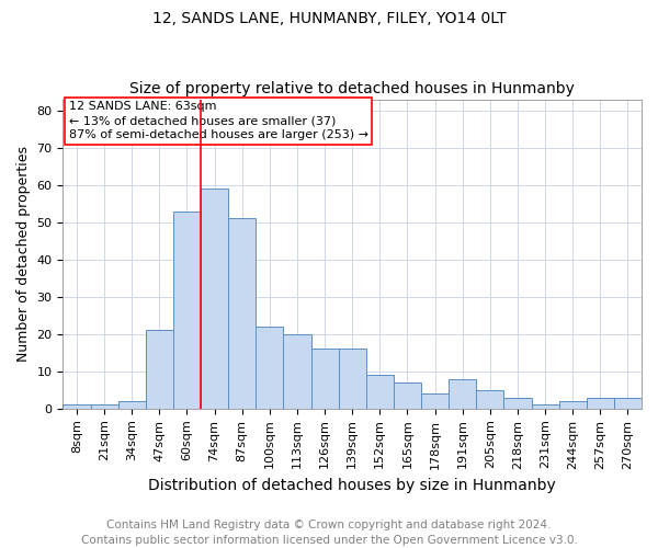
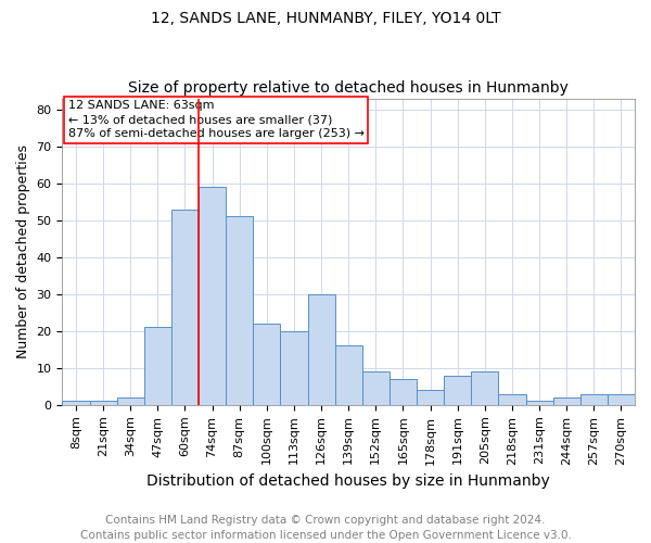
126sqm: 16 -> 30
205sqm: 5 -> 9
